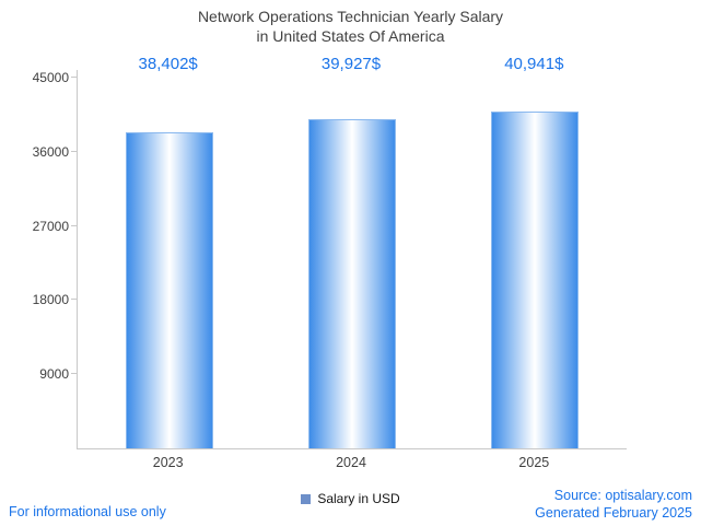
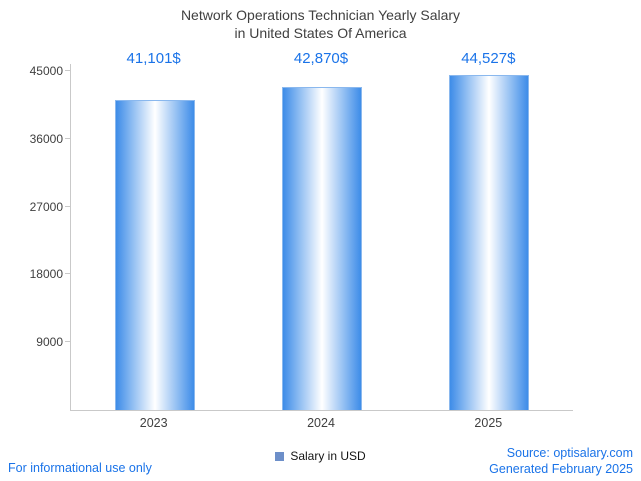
2023: 38,402 -> 41,101
2024: 39,927 -> 42,870
2025: 40,941 -> 44,527
